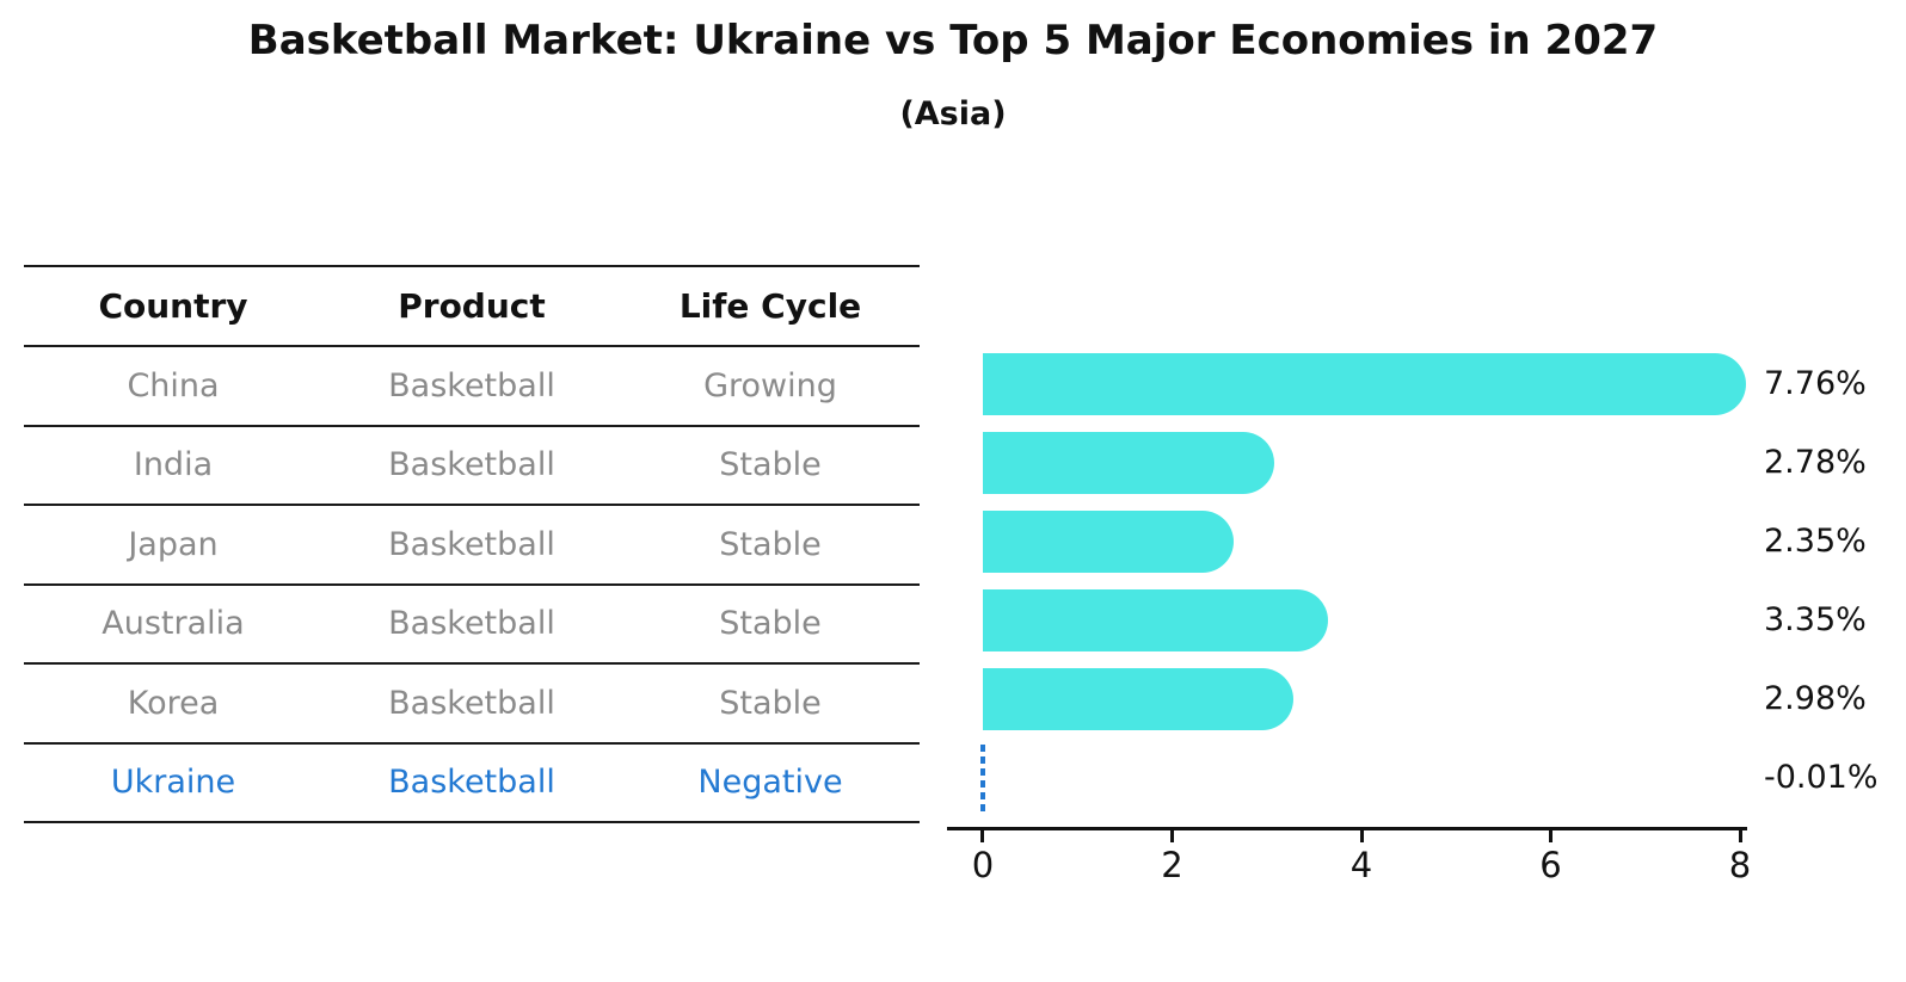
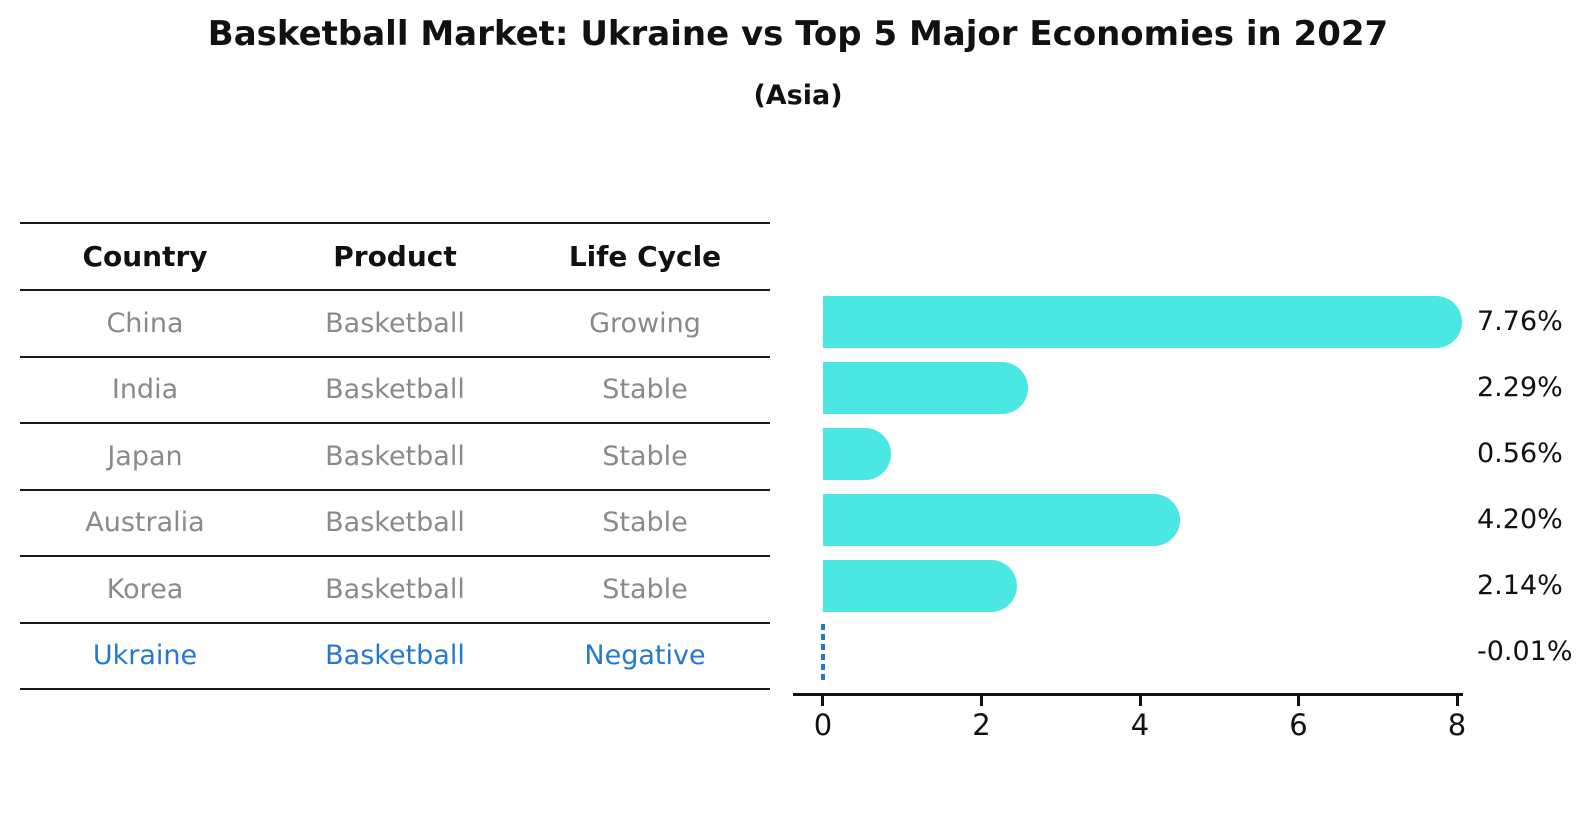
India: 2.78% -> 2.29%
Japan: 2.35% -> 0.56%
Australia: 3.35% -> 4.20%
Korea: 2.98% -> 2.14%
